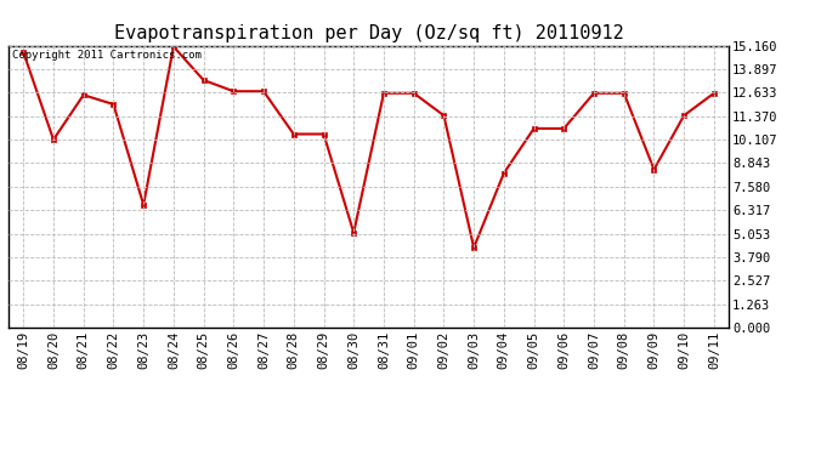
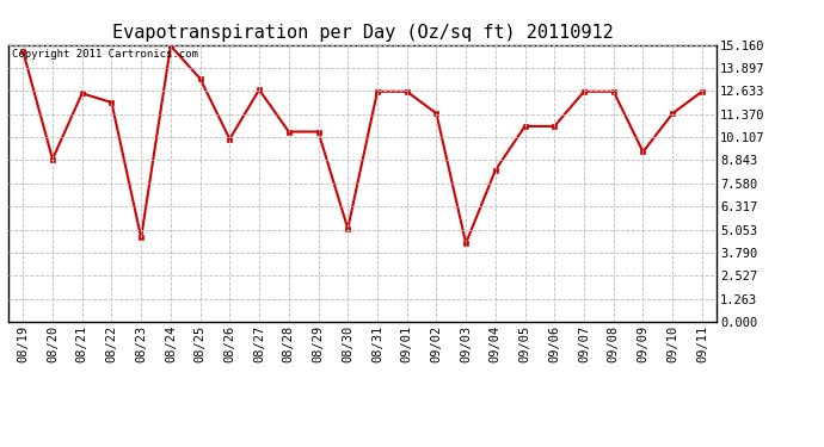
08/20: 10.1 -> 8.9
08/23: 6.6 -> 4.6
08/26: 12.7 -> 10.0
09/09: 8.5 -> 9.3
